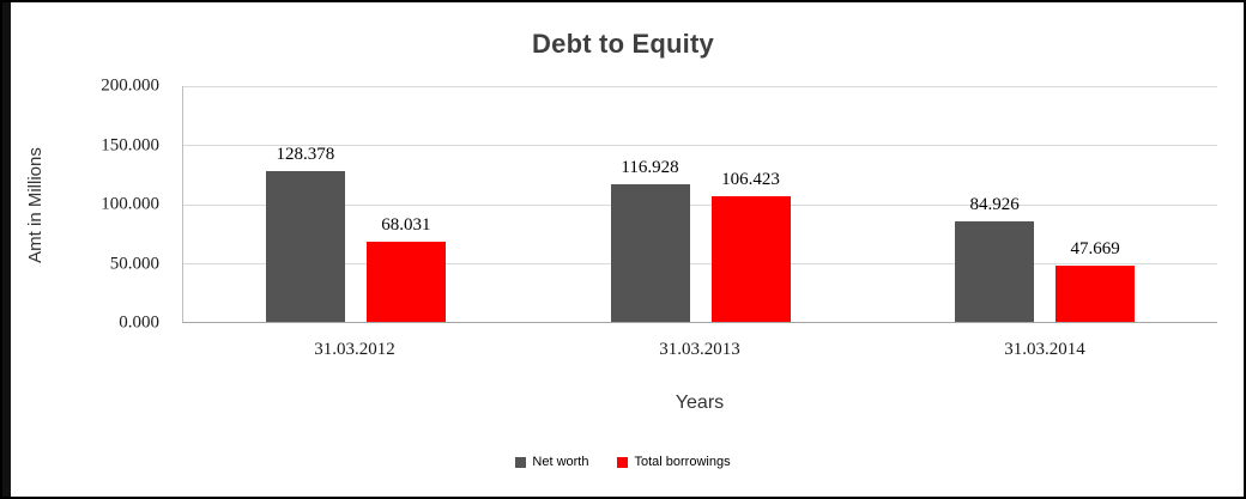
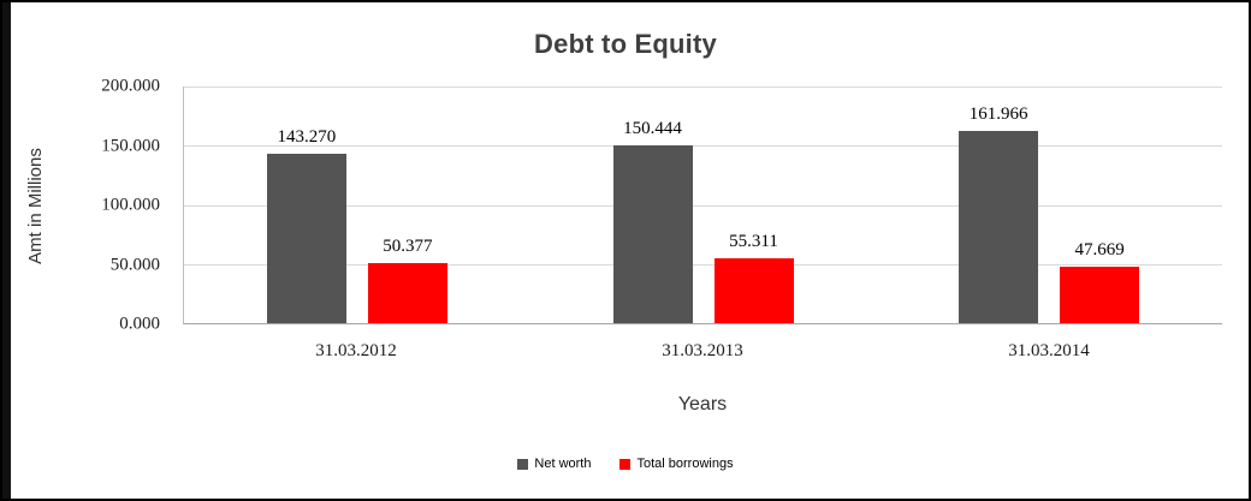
Net worth/31.03.2012: 128.378 -> 143.270
Total borrowings/31.03.2012: 68.031 -> 50.377
Net worth/31.03.2013: 116.928 -> 150.444
Total borrowings/31.03.2013: 106.423 -> 55.311
Net worth/31.03.2014: 84.926 -> 161.966
